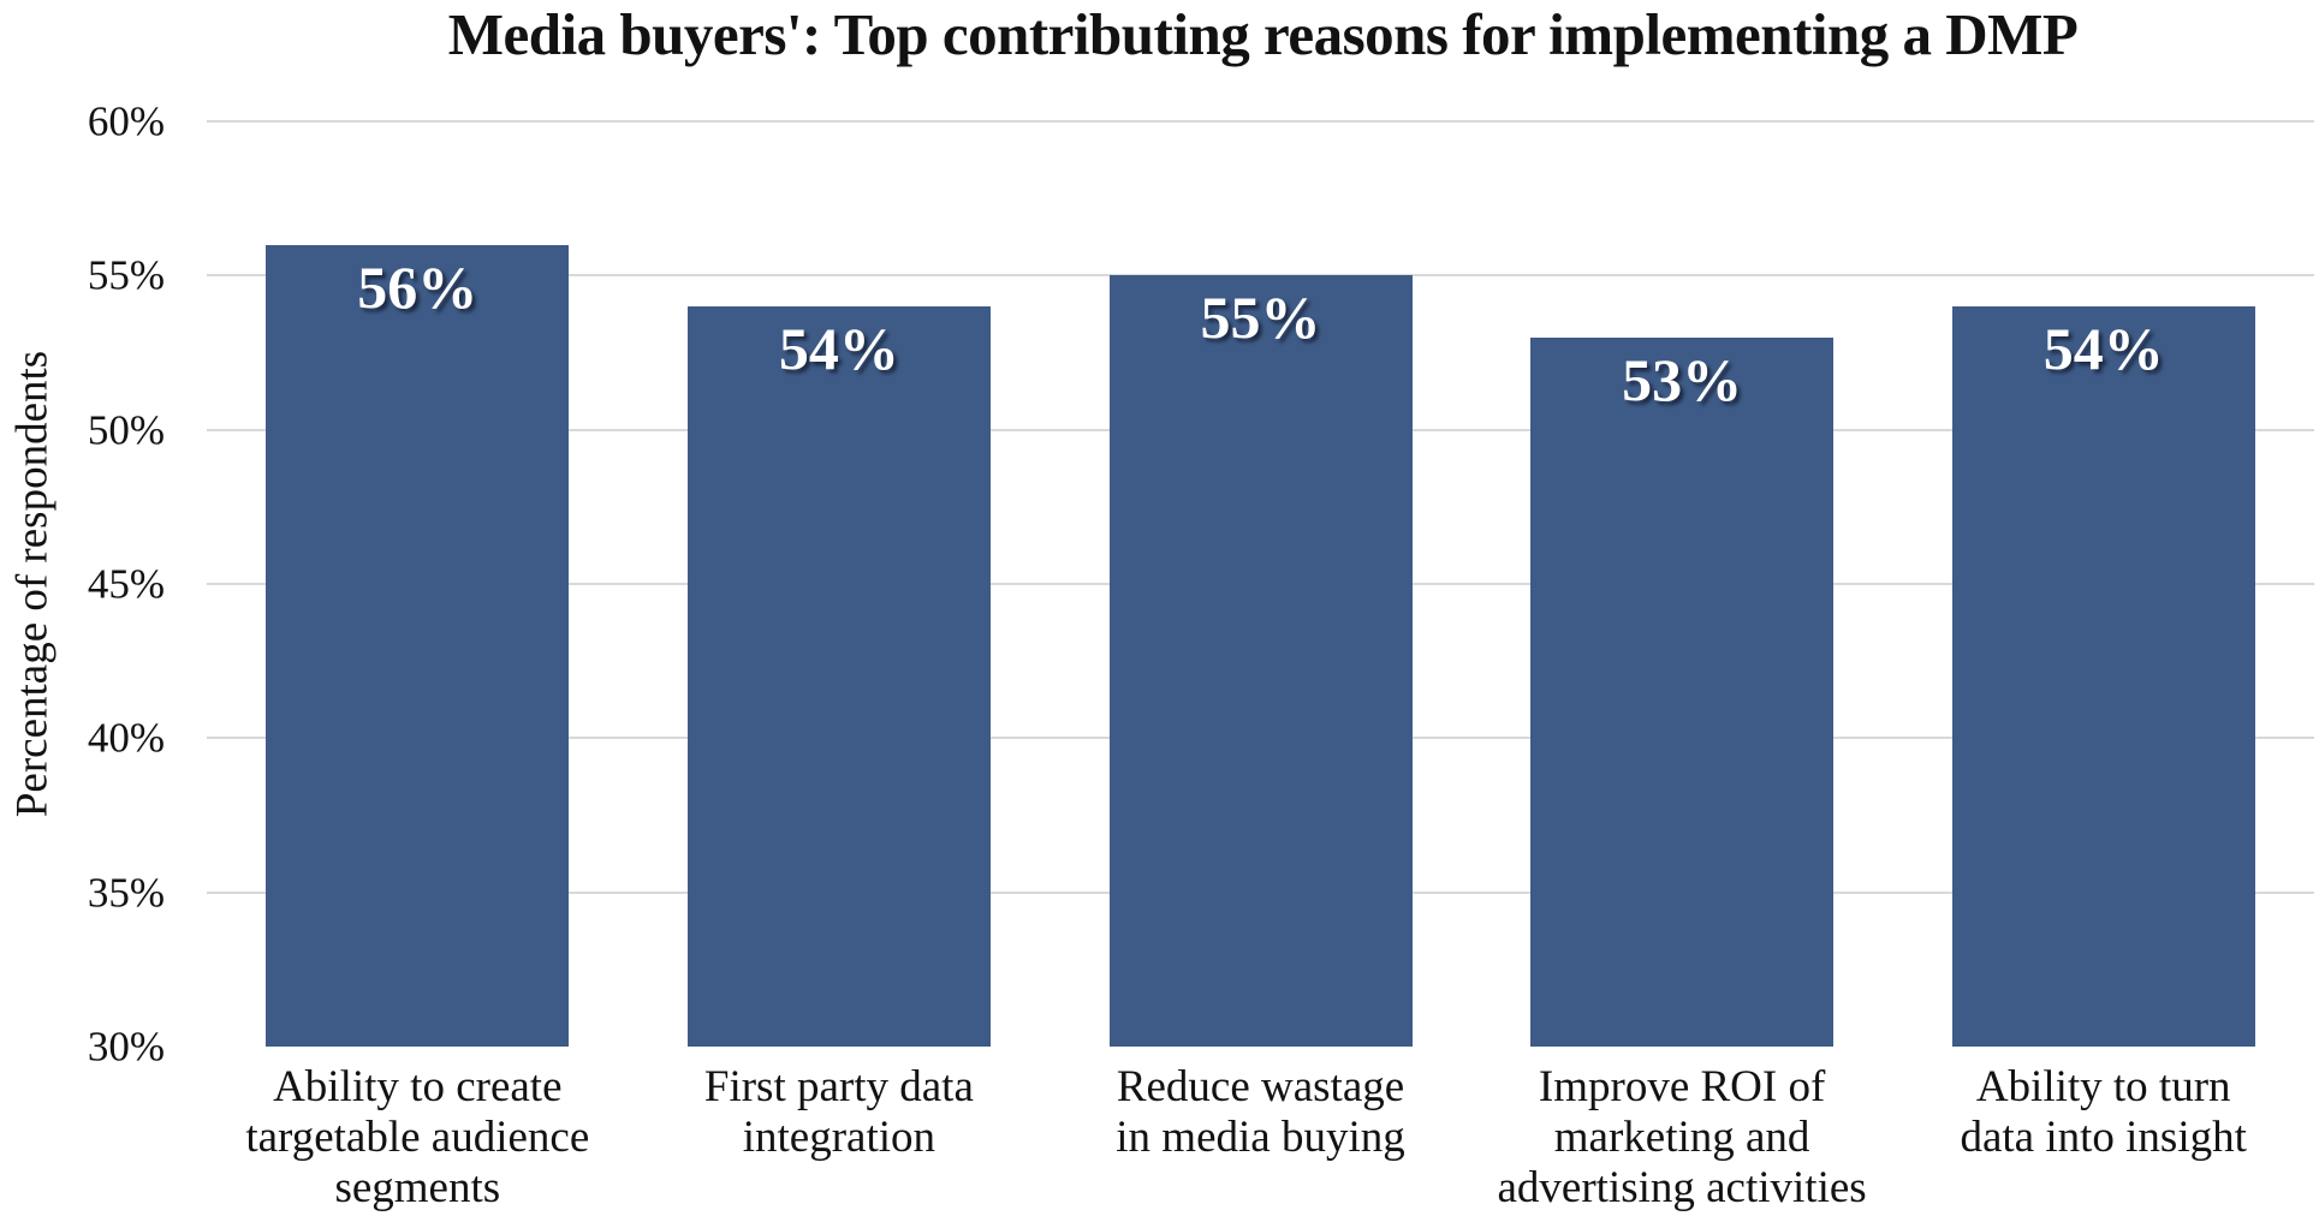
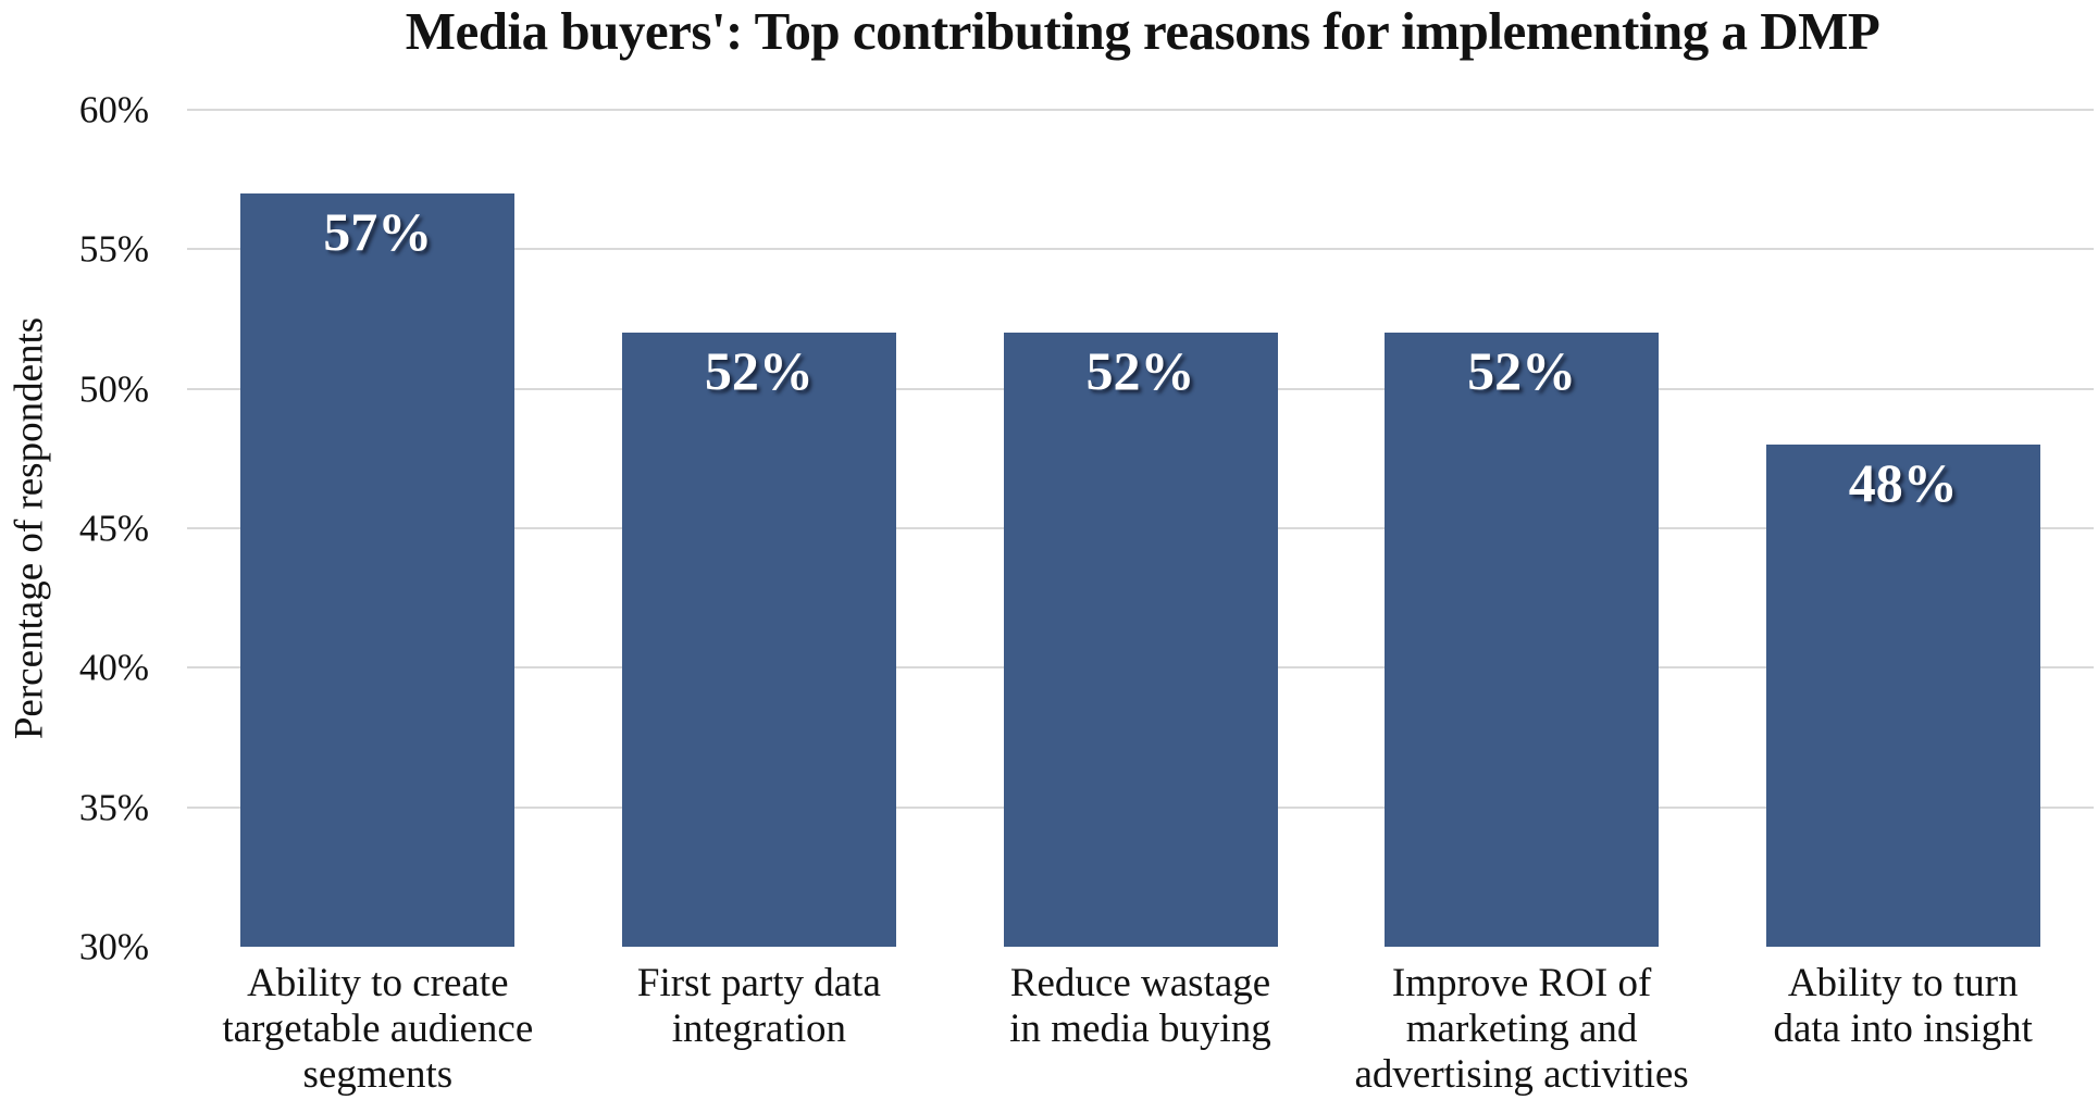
Ability to create targetable audience segments: 56% -> 57%
First party data integration: 54% -> 52%
Reduce wastage in media buying: 55% -> 52%
Improve ROI of marketing and advertising activities: 53% -> 52%
Ability to turn data into insight: 54% -> 48%
